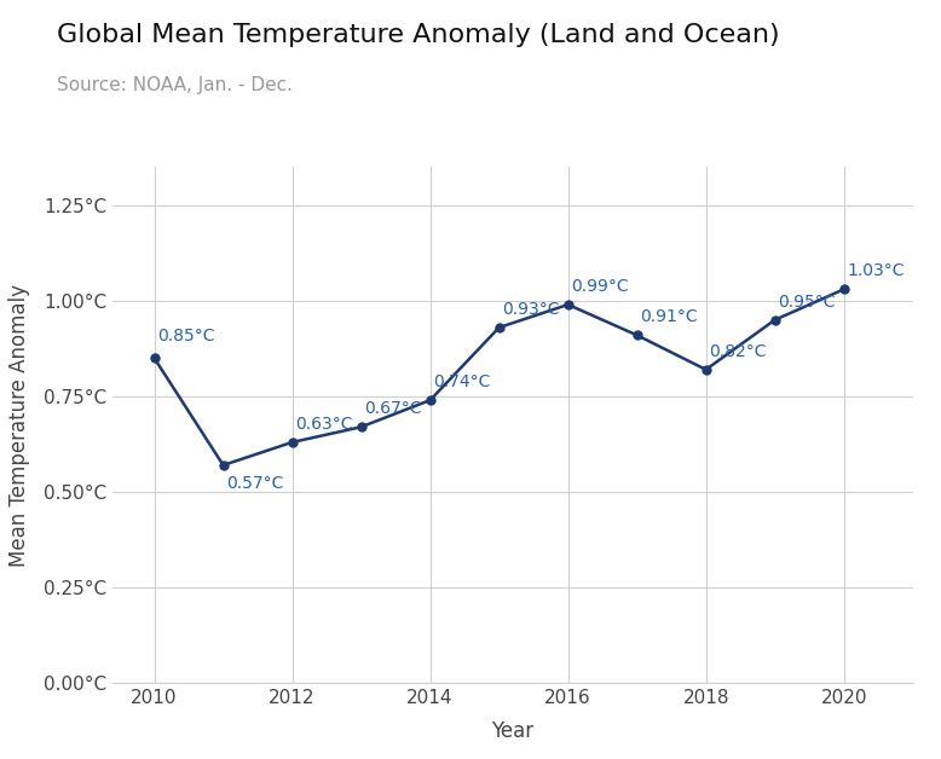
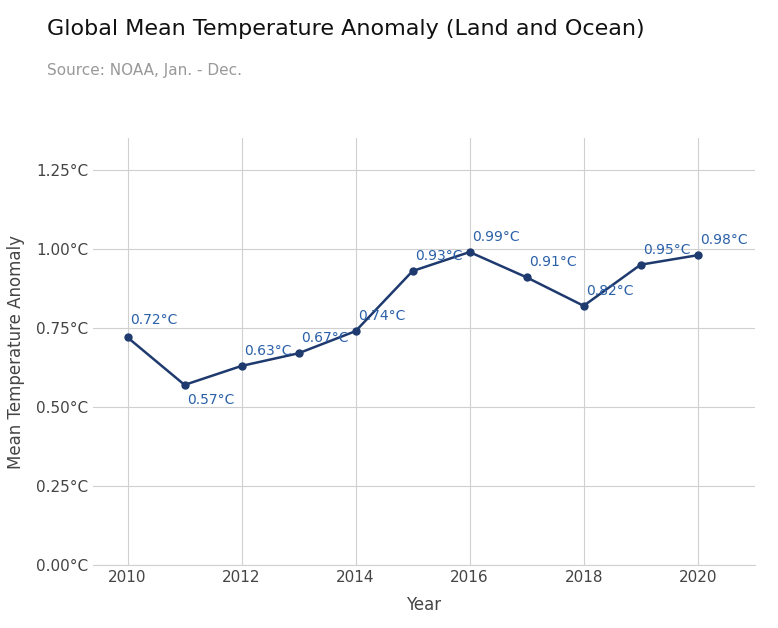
2010: 0.85°C -> 0.72°C
2020: 1.03°C -> 0.98°C
